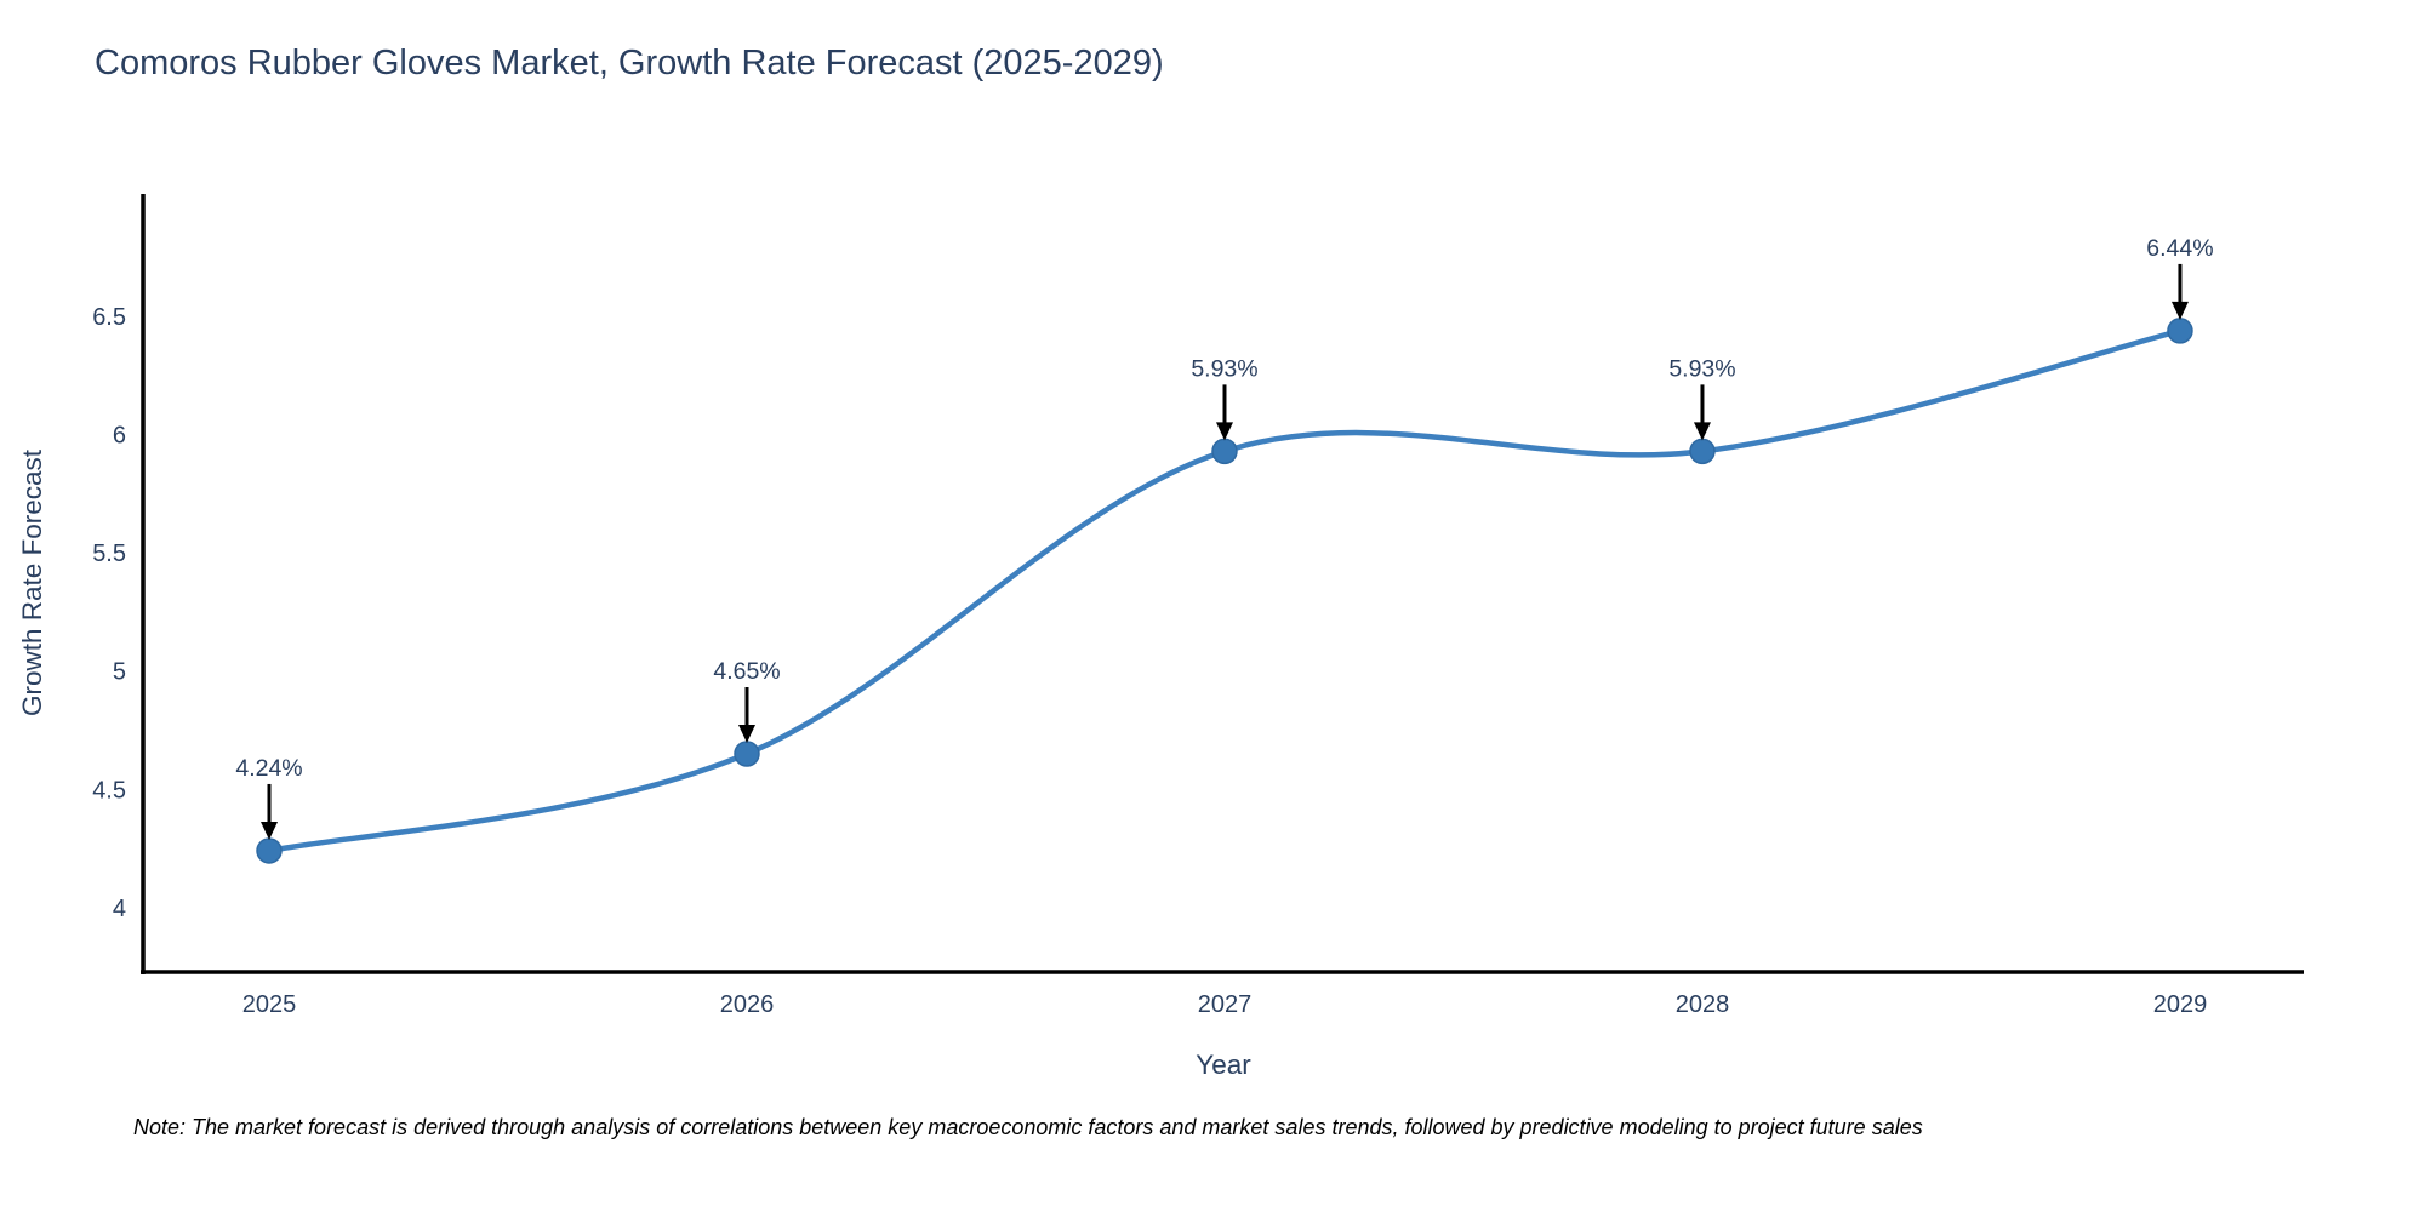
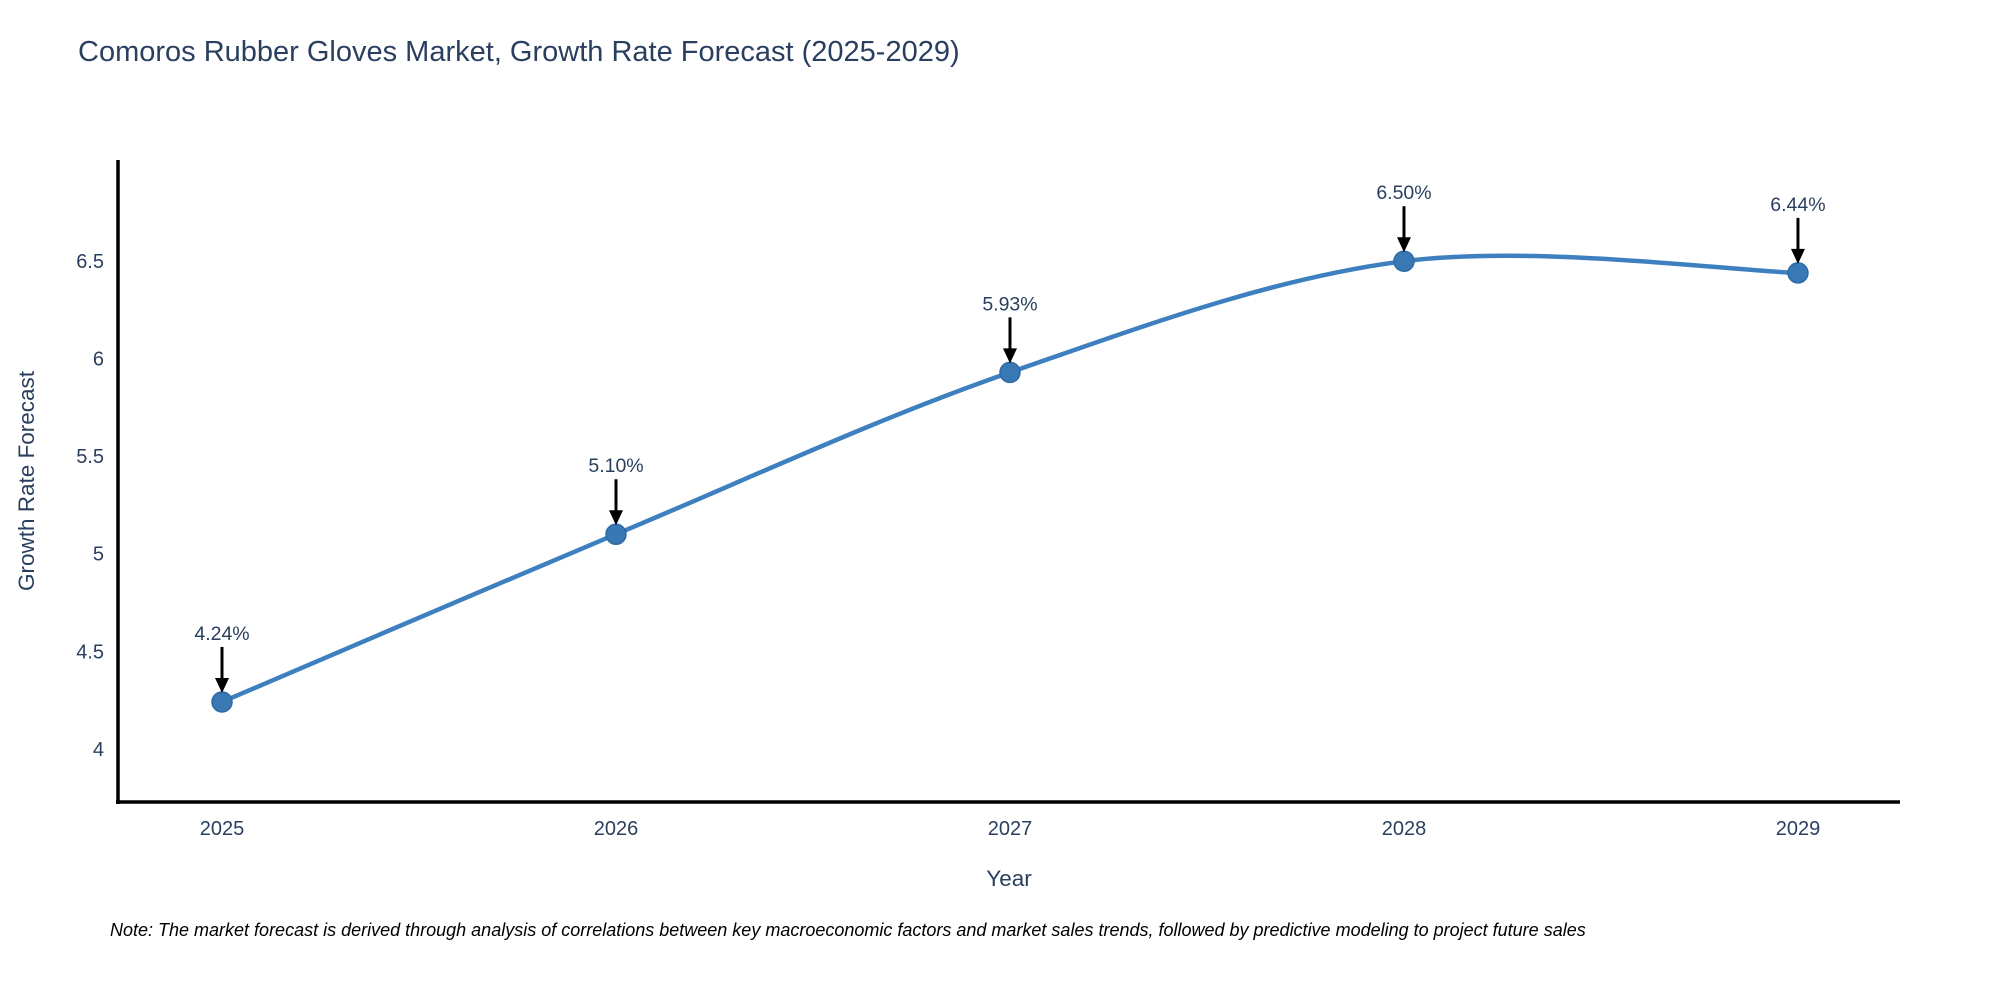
2026: 4.65% -> 5.10%
2028: 5.93% -> 6.50%
